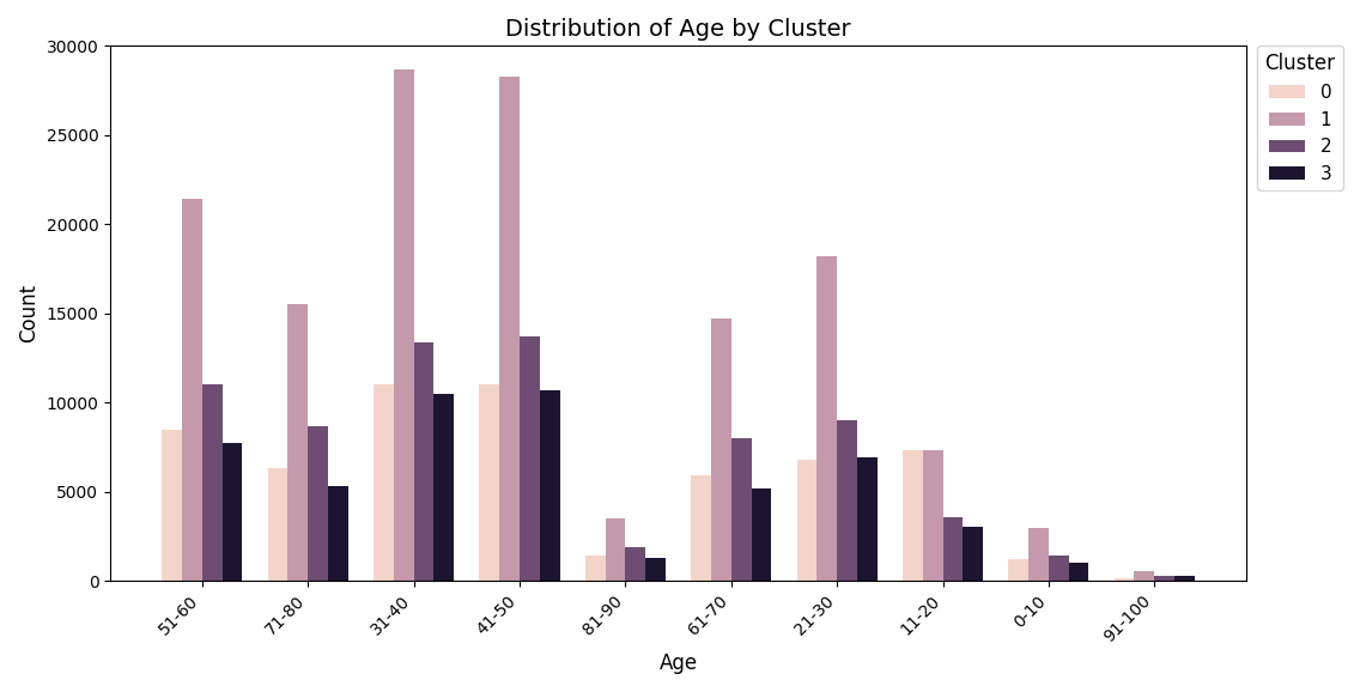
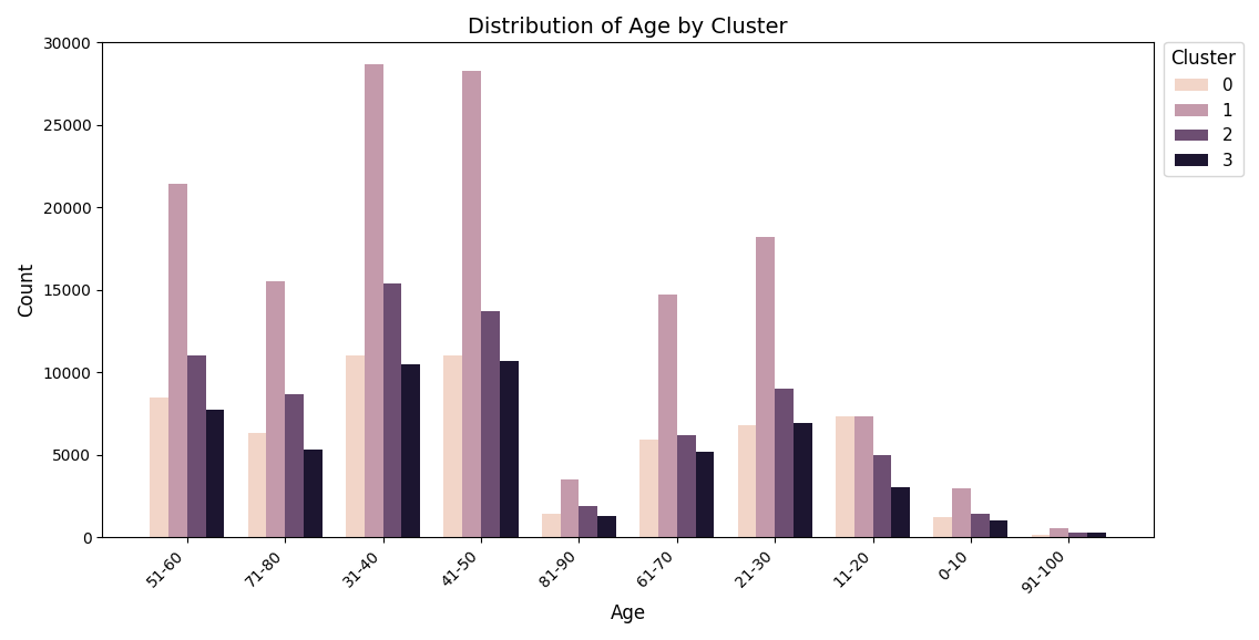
2/31-40: 13400 -> 15400
2/61-70: 8000 -> 6200
2/11-20: 3600 -> 5000
